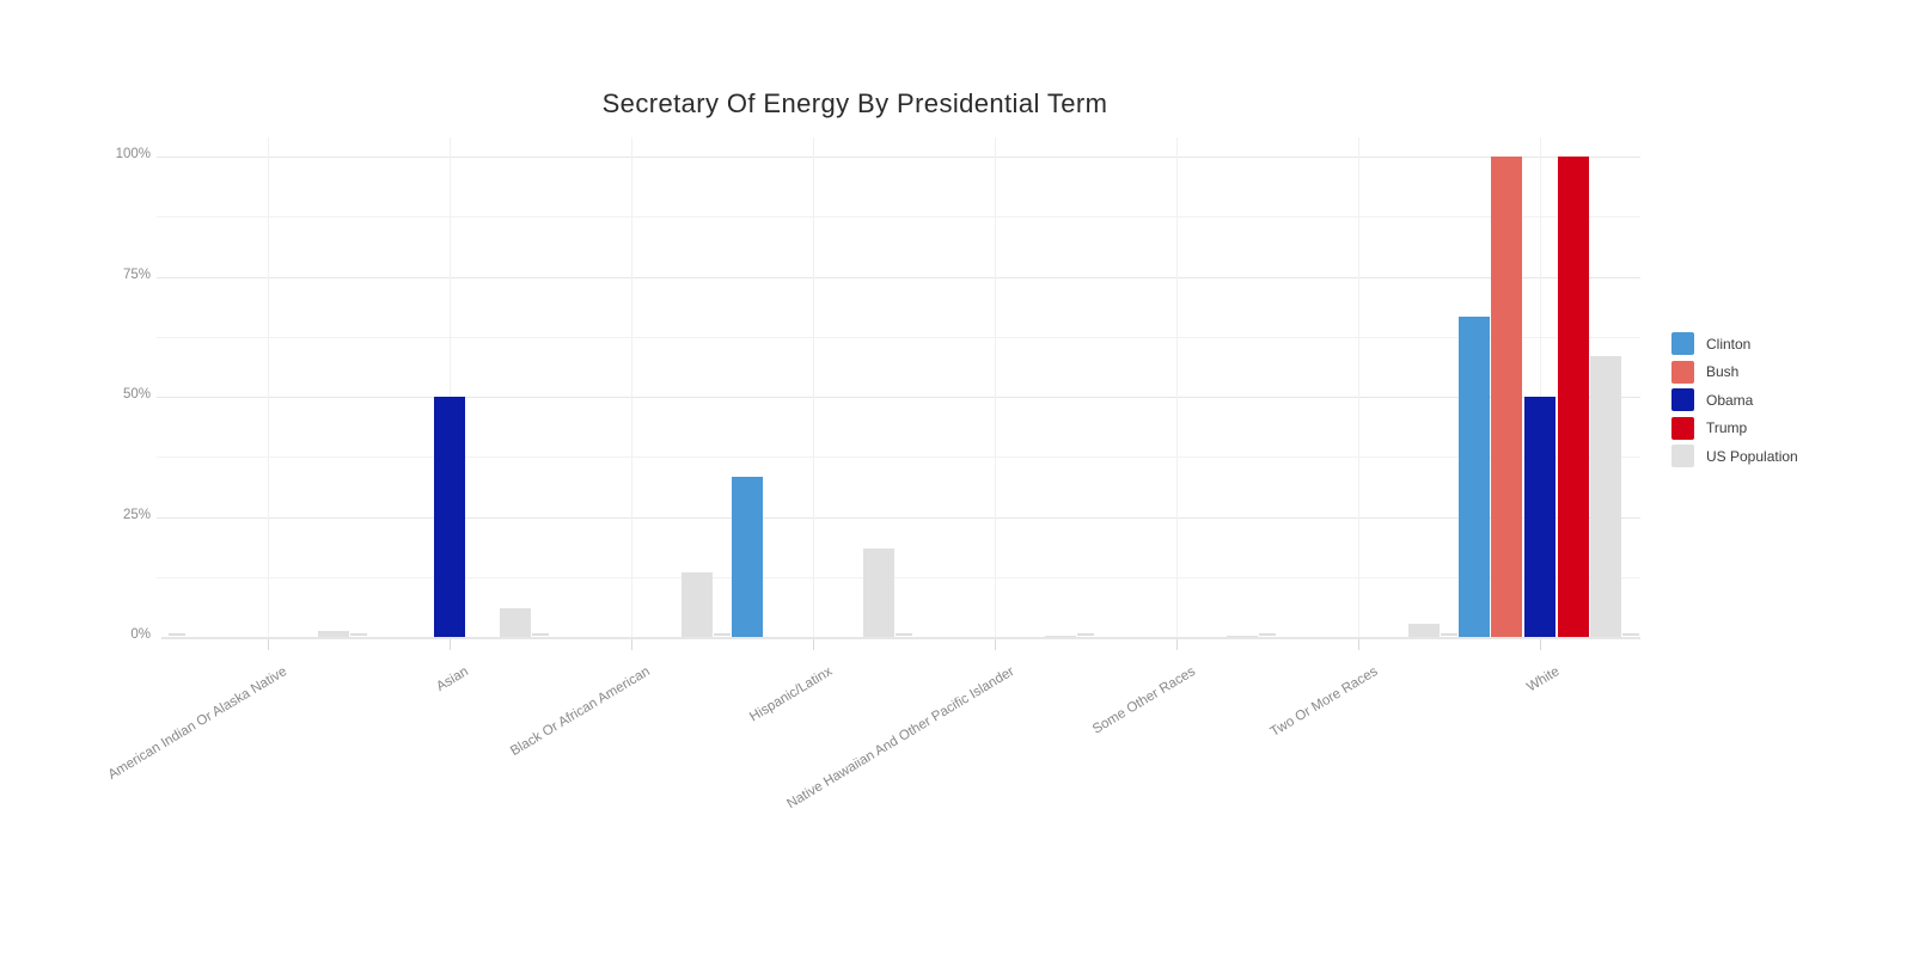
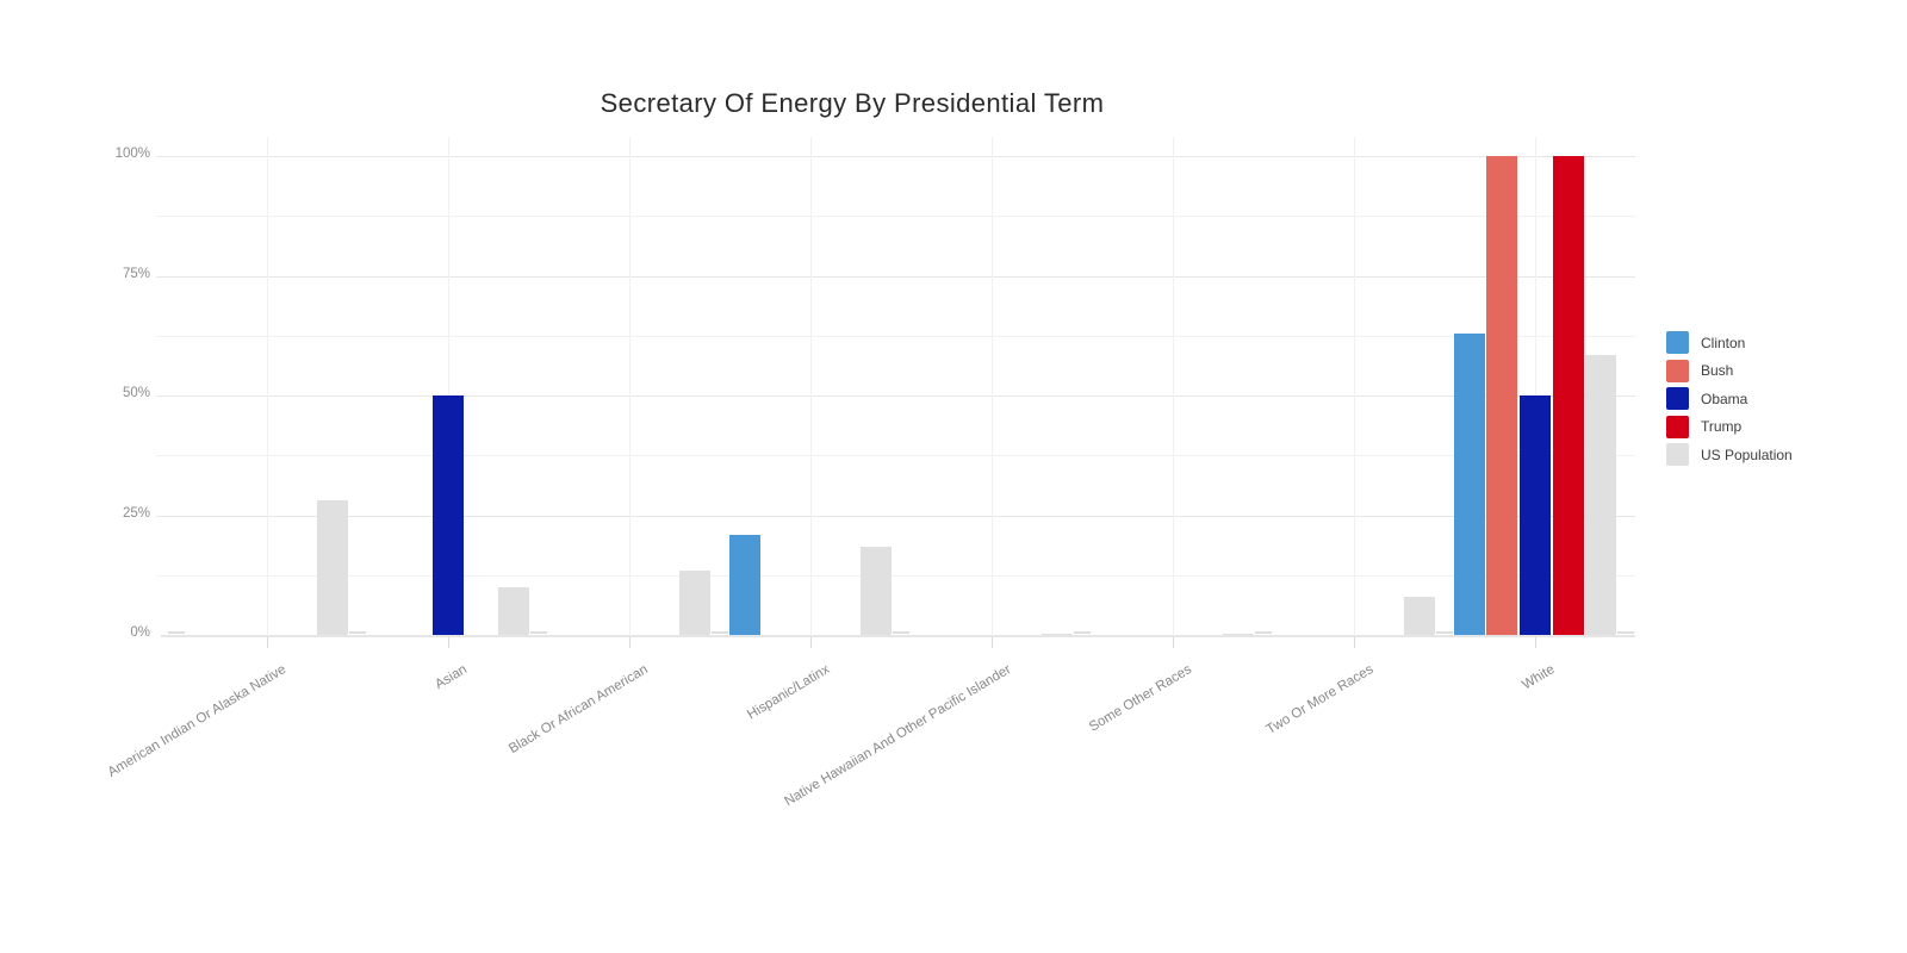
US Population/American Indian Or Alaska Native: 1% -> 28%
US Population/Asian: 6% -> 10%
Clinton/Hispanic/Latinx: 33% -> 21%
US Population/Two Or More Races: 3% -> 8%
Clinton/White: 67% -> 63%
